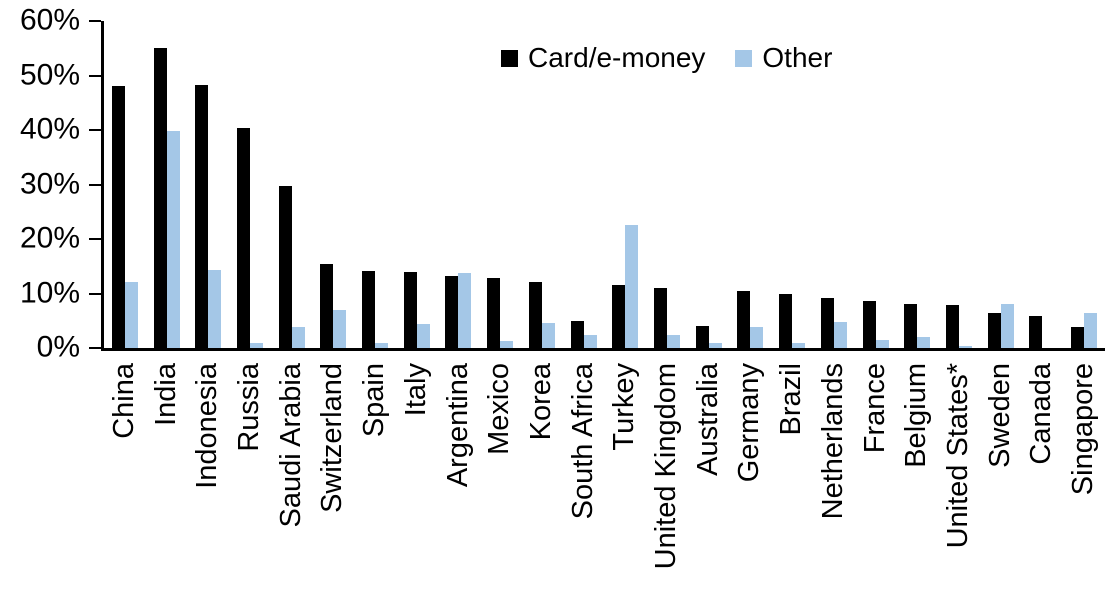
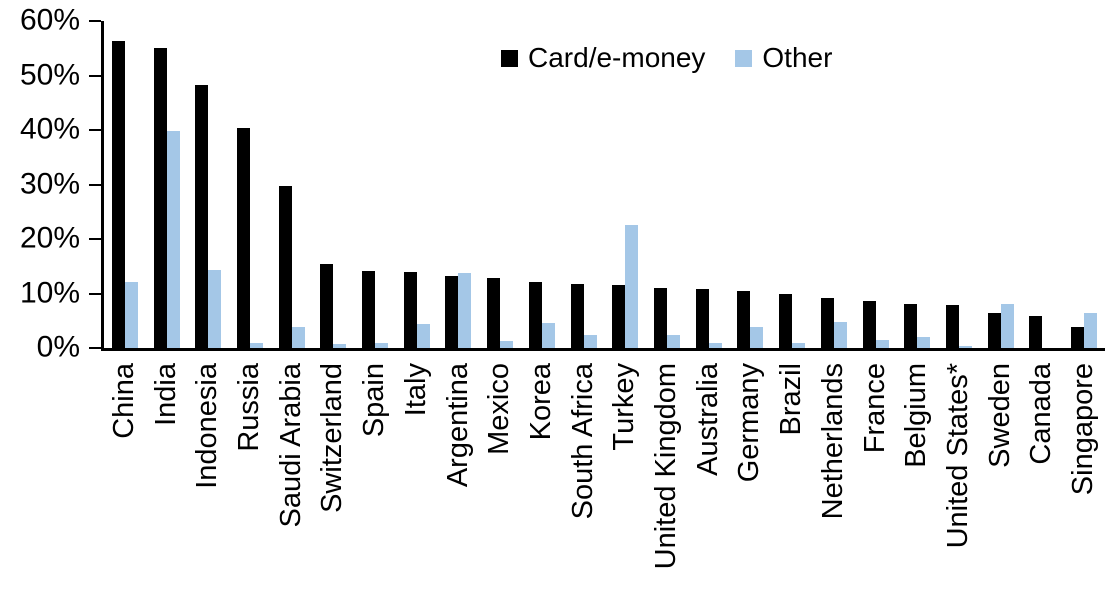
Card/e-money/China: 48% -> 56%
Other/Switzerland: 7% -> 1%
Card/e-money/South Africa: 5% -> 12%
Card/e-money/Australia: 4% -> 11%
